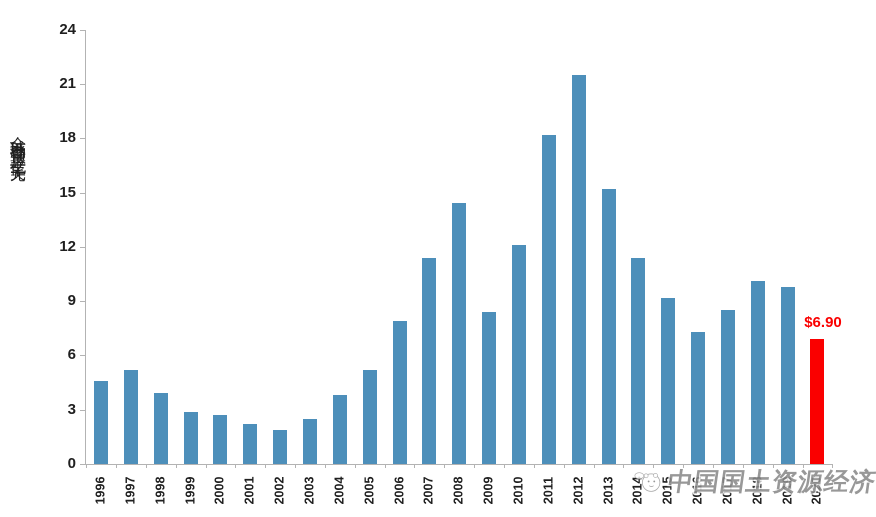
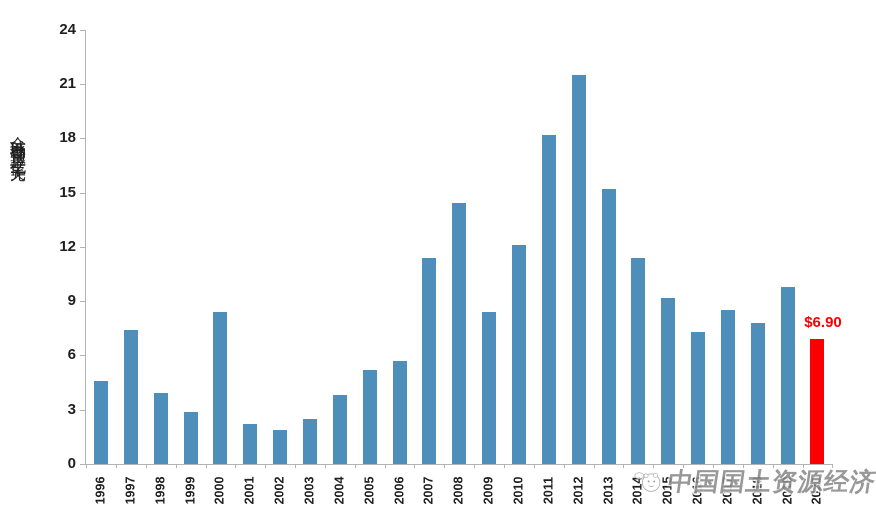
1997: 5.2 -> 7.4
2000: 2.7 -> 8.4
2006: 7.9 -> 5.7
2018: 10.1 -> 7.8
